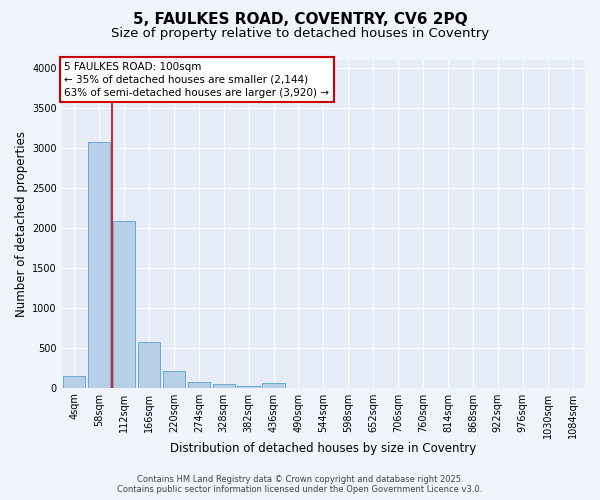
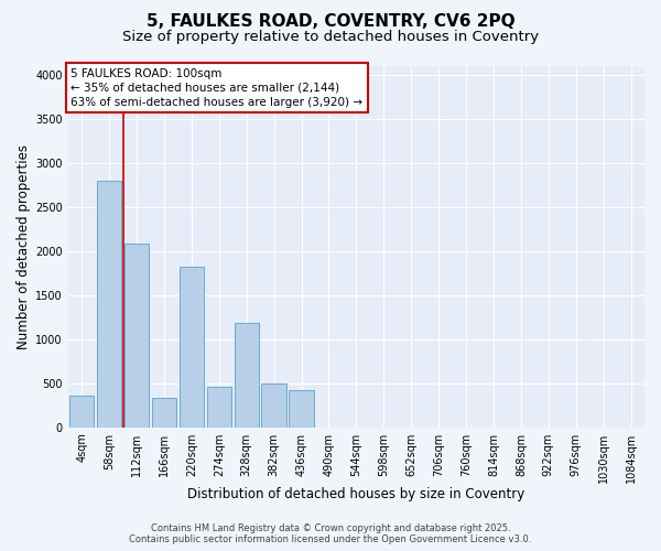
4sqm: 150 -> 360
58sqm: 3080 -> 2800
166sqm: 570 -> 340
220sqm: 210 -> 1820
274sqm: 70 -> 460
328sqm: 40 -> 1180
382sqm: 20 -> 500
436sqm: 60 -> 420
